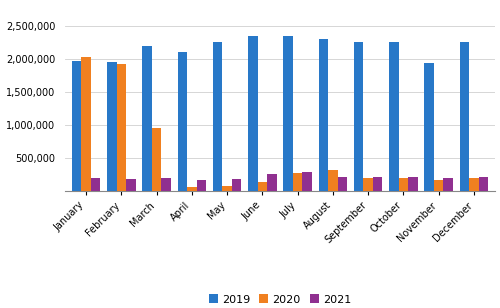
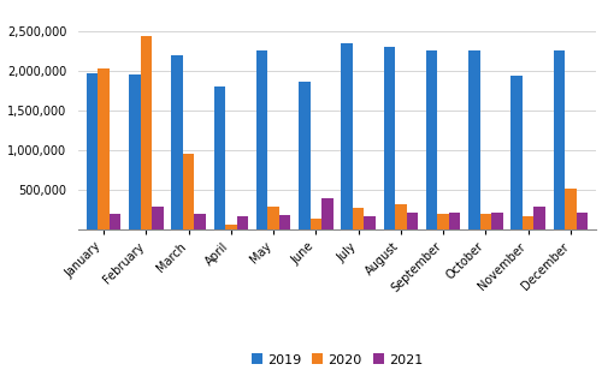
2020/February: 1,920,000 -> 2,440,000
2021/February: 180,000 -> 280,000
2019/April: 2,110,000 -> 1,800,000
2020/May: 80,000 -> 280,000
2019/June: 2,350,000 -> 1,860,000
2021/June: 260,000 -> 400,000
2021/July: 290,000 -> 160,000
2021/November: 190,000 -> 280,000
2020/December: 200,000 -> 520,000
